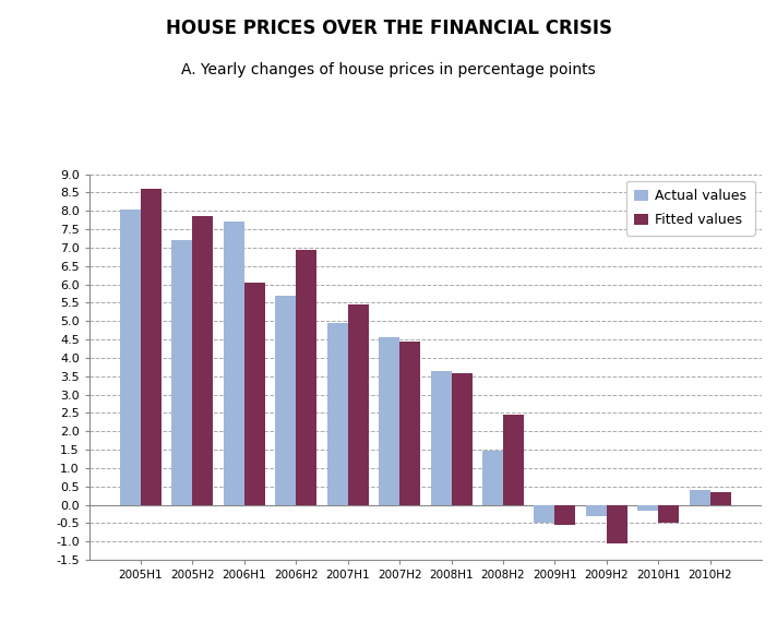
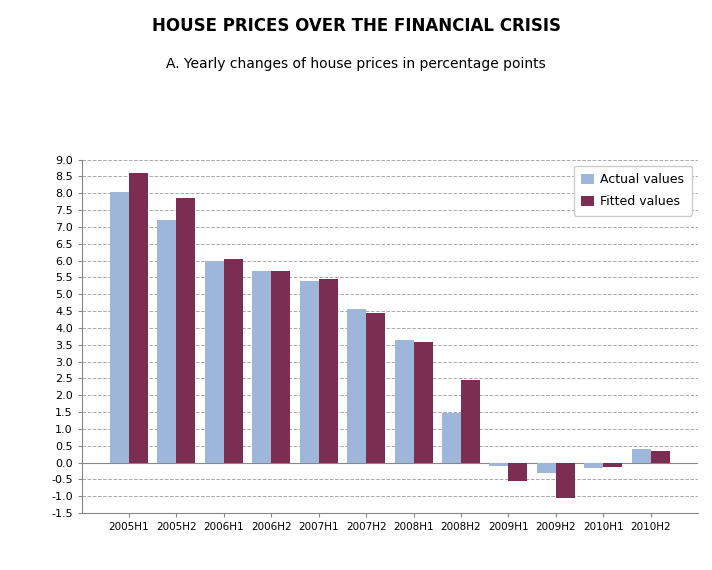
Actual values/2006H1: 7.70 -> 6.00
Fitted values/2006H2: 6.95 -> 5.68
Actual values/2007H1: 4.95 -> 5.40
Actual values/2009H1: -0.50 -> -0.10
Fitted values/2010H1: -0.50 -> -0.12
